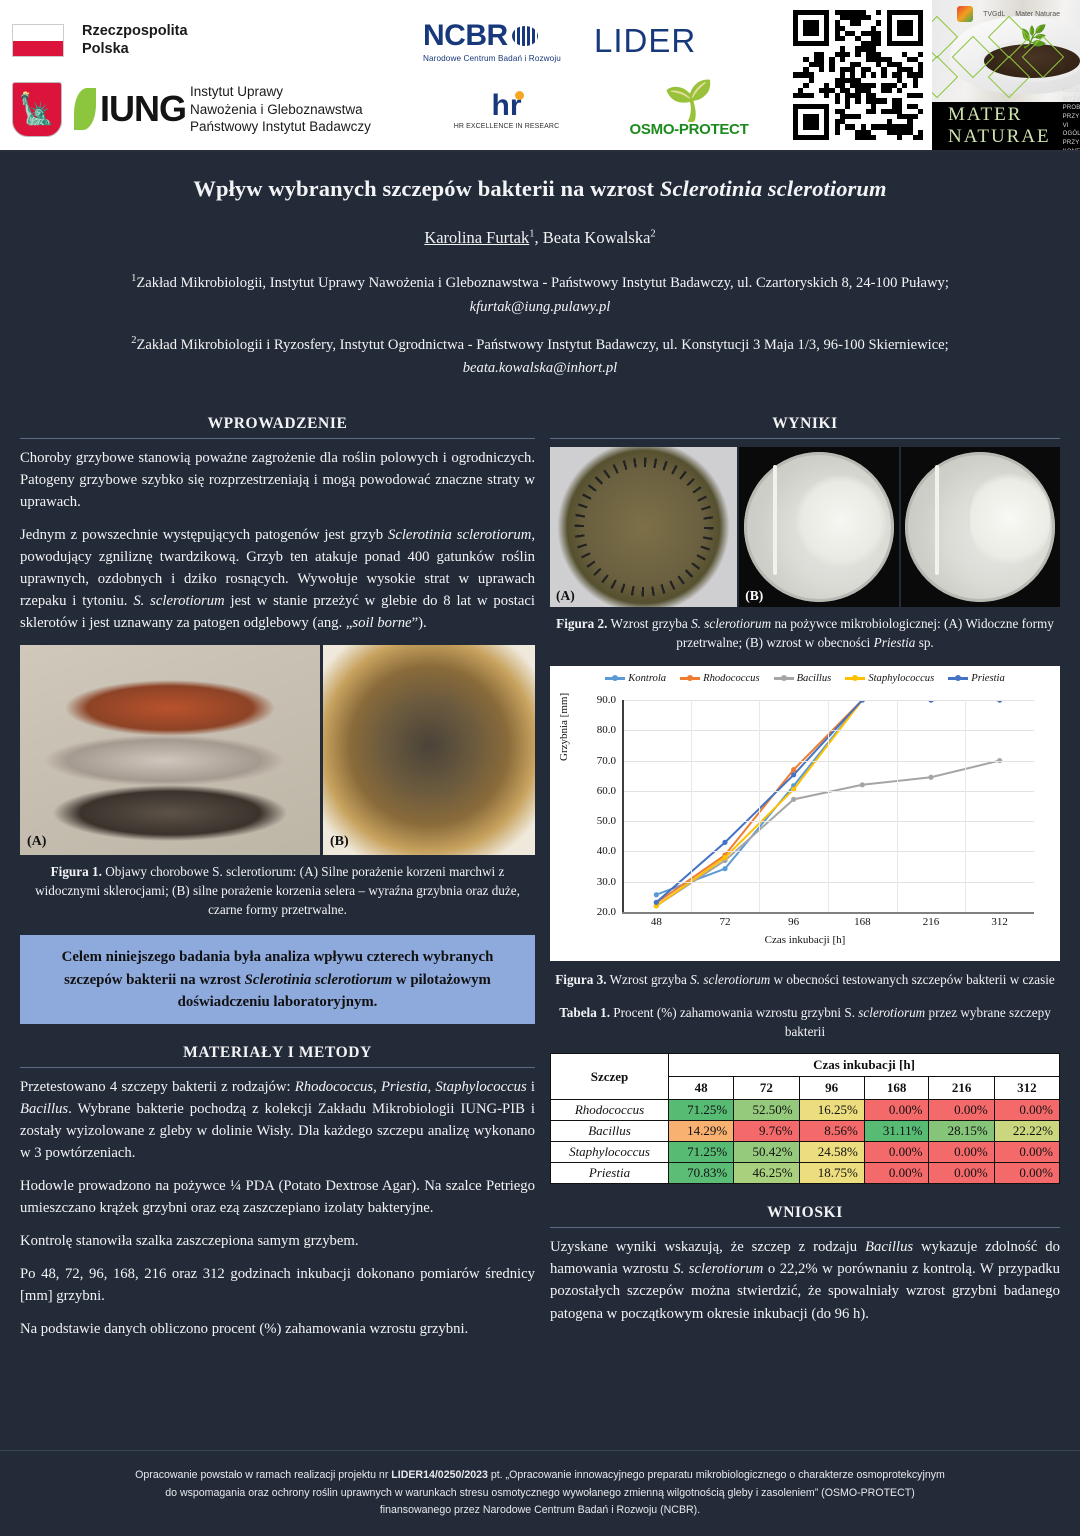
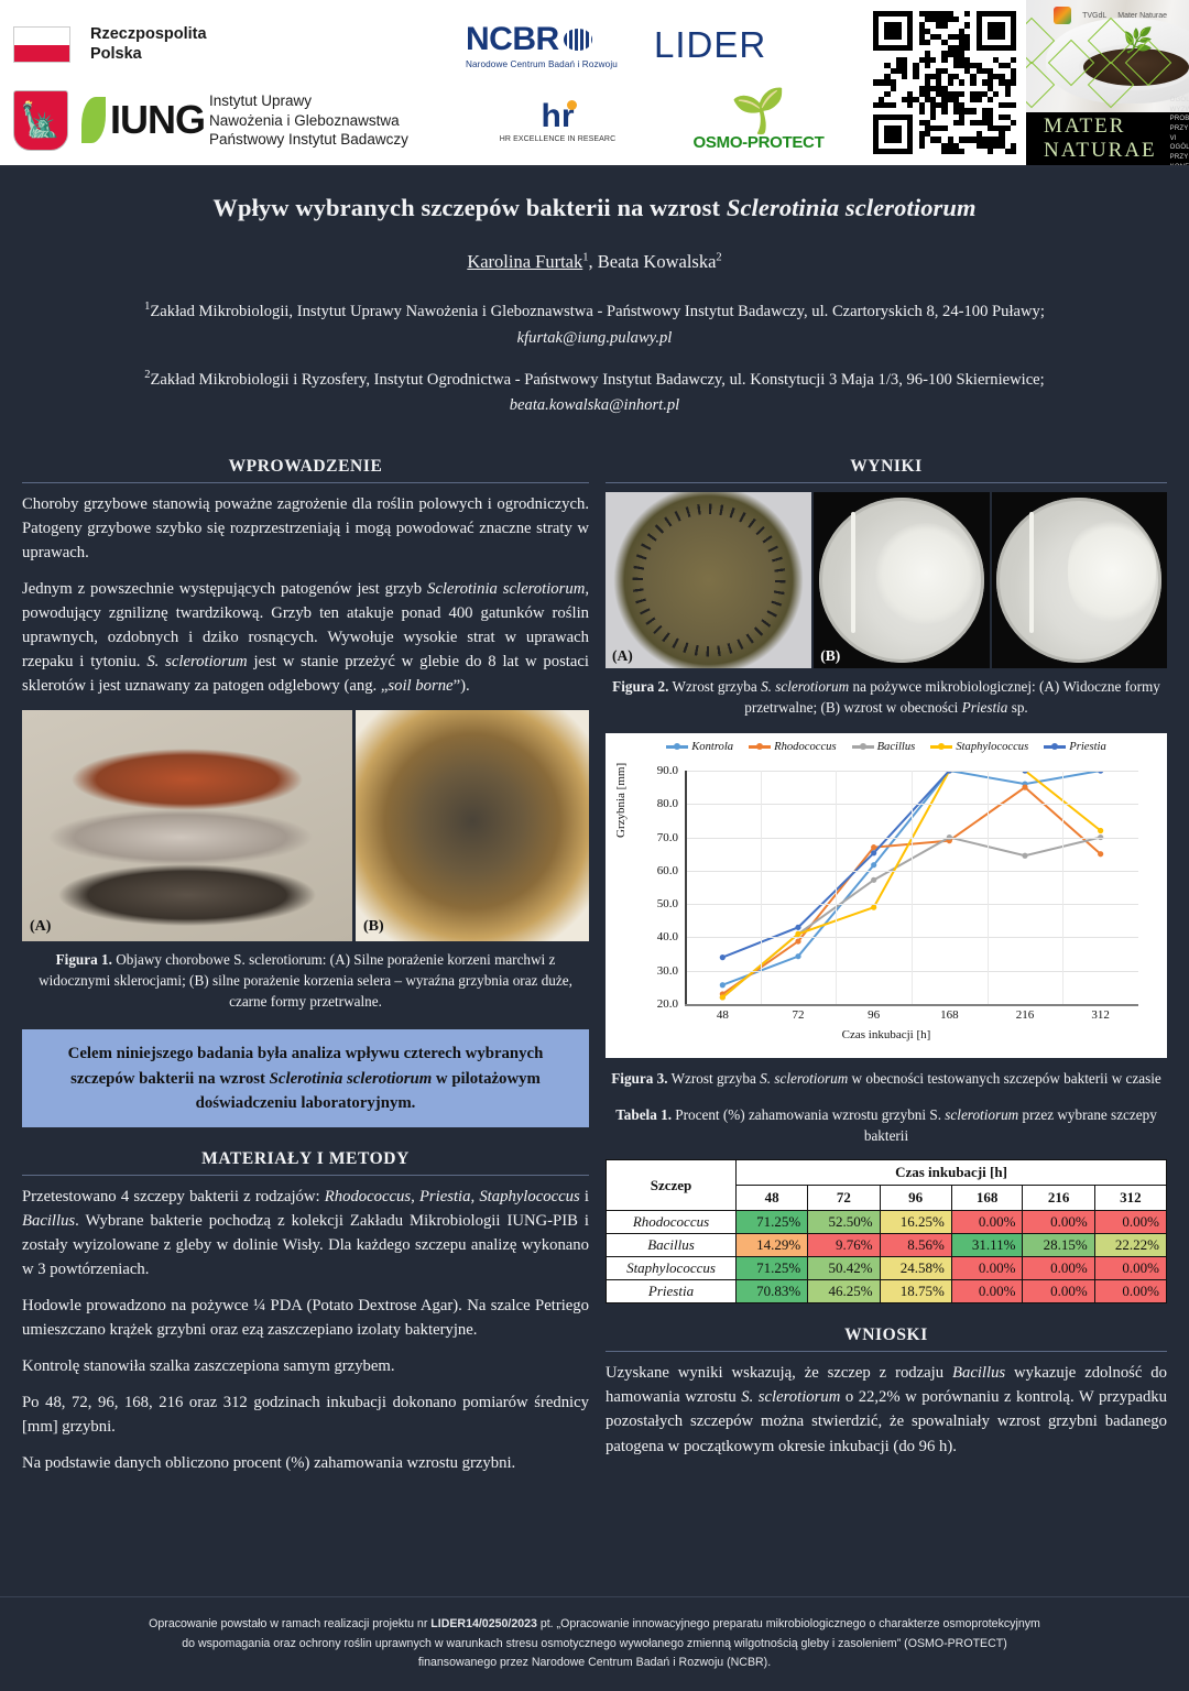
Priestia/48: 23 -> 34
Bacillus/72: 37 -> 41
Staphylococcus/72: 38 -> 41
Staphylococcus/96: 60 -> 49
Rhodococcus/168: 90 -> 69
Bacillus/168: 62 -> 70
Kontrola/216: 90 -> 86
Rhodococcus/216: 90 -> 85
Rhodococcus/312: 90 -> 65
Staphylococcus/312: 90 -> 72
